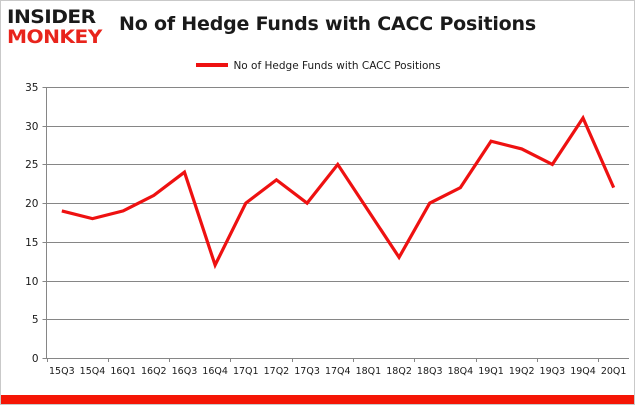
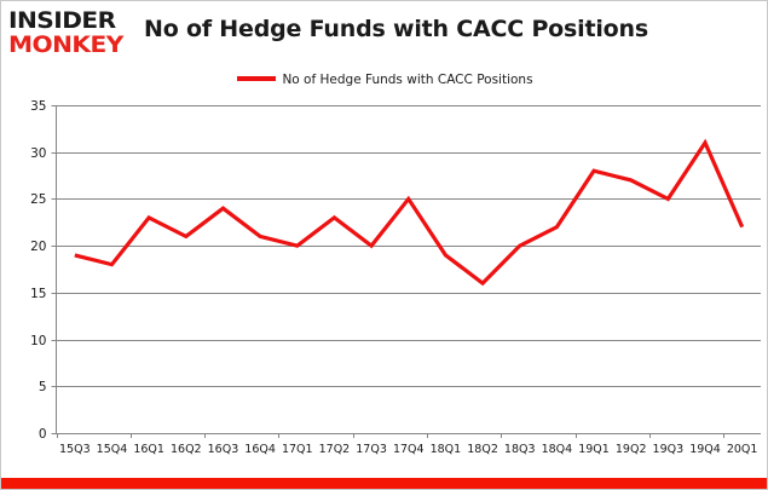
16Q1: 19 -> 23
16Q4: 12 -> 21
18Q2: 13 -> 16
